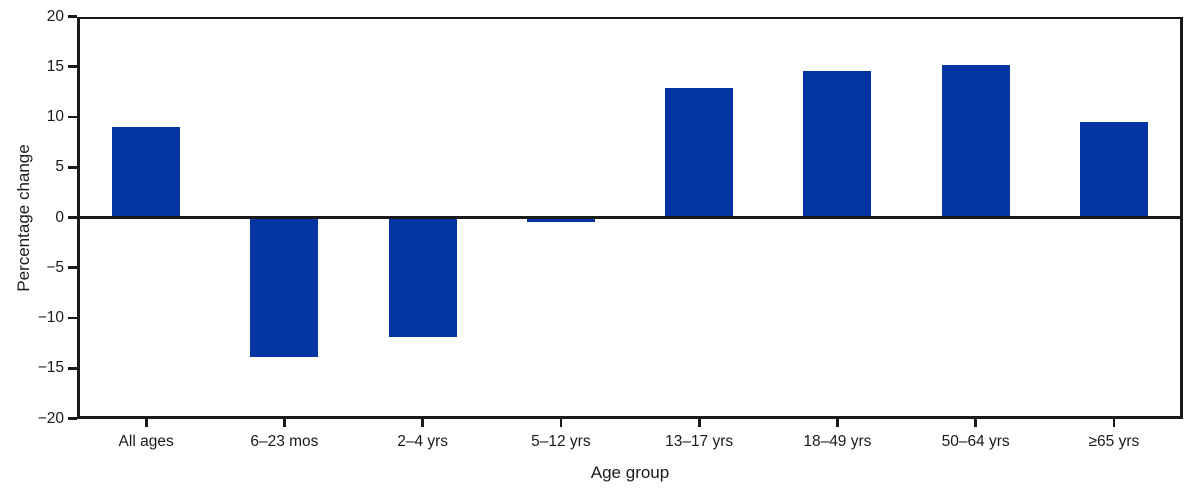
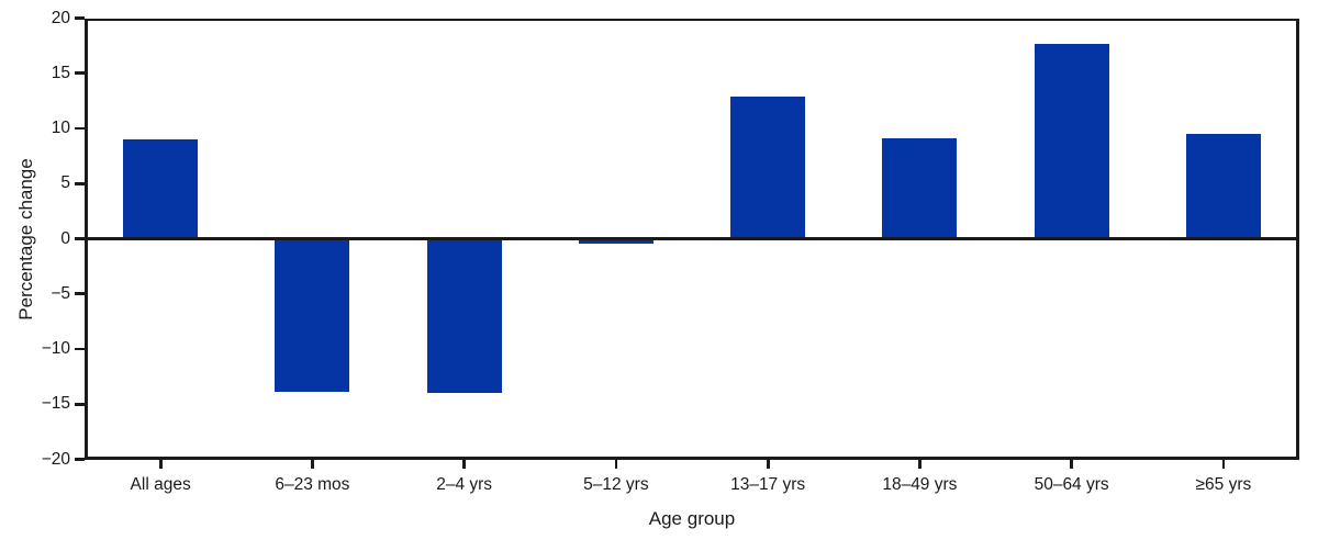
2–4 yrs: -11.9 -> -14.0
18–49 yrs: 14.6 -> 9.1
50–64 yrs: 15.2 -> 17.7
